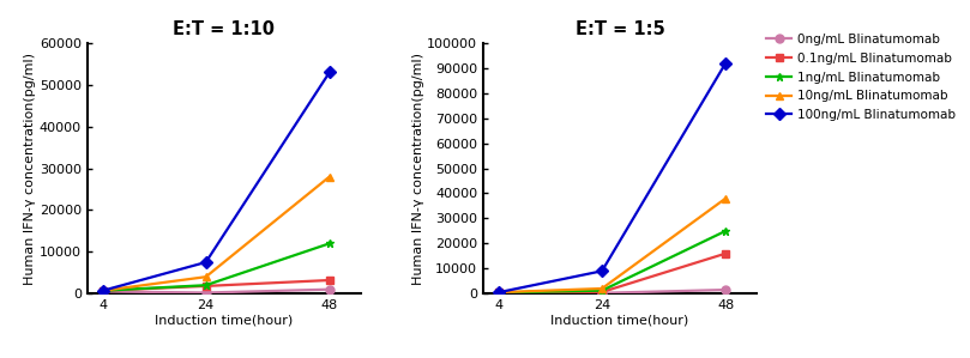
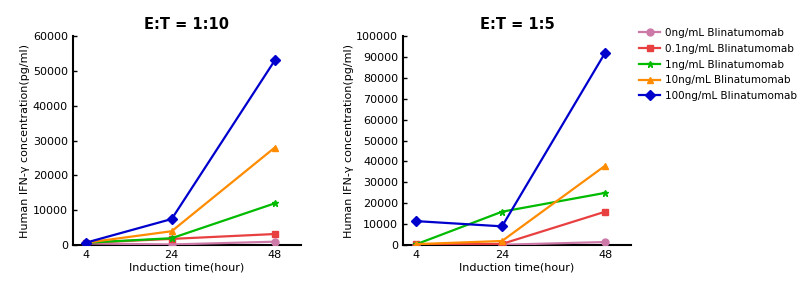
E:T = 1:5/100ng/mL Blinatumomab/4: 500 -> 11500
E:T = 1:5/1ng/mL Blinatumomab/24: 1200 -> 16000
